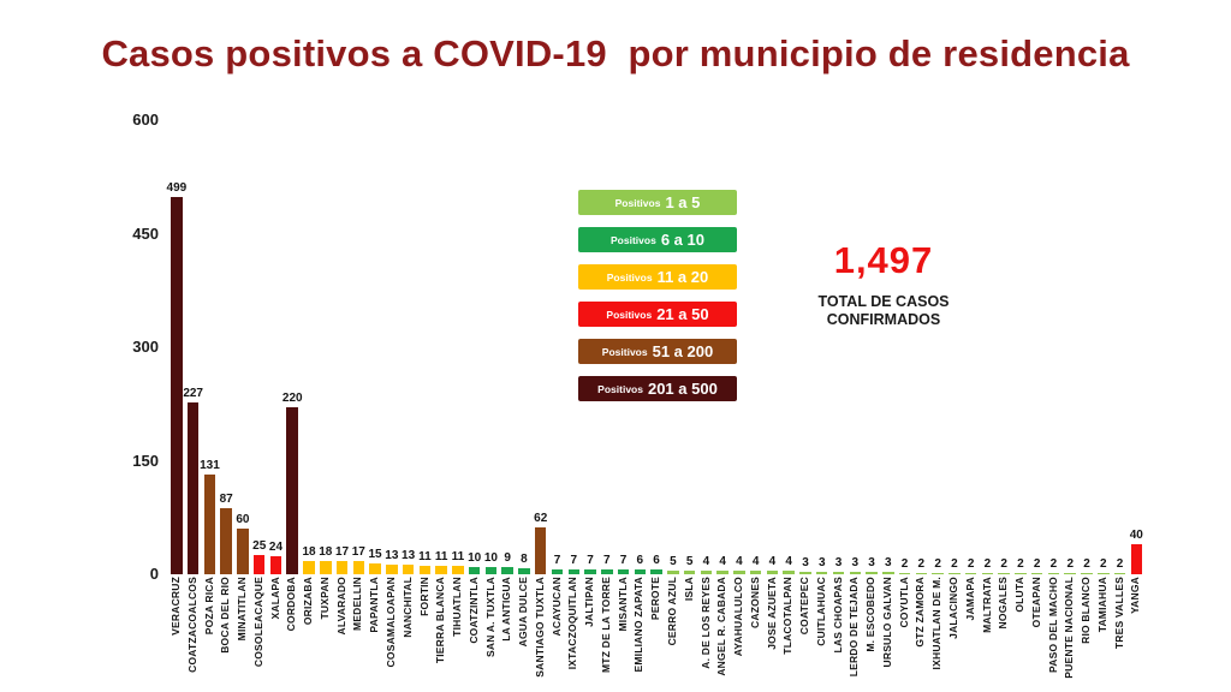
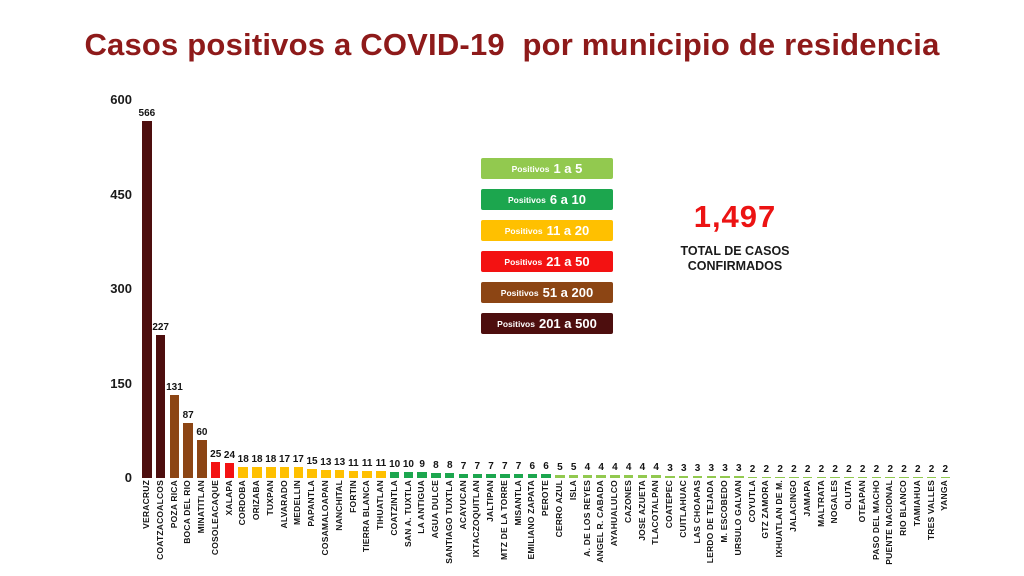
VERACRUZ: 499 -> 566
CORDOBA: 220 -> 18
SANTIAGO TUXTLA: 62 -> 8
YANGA: 40 -> 2
